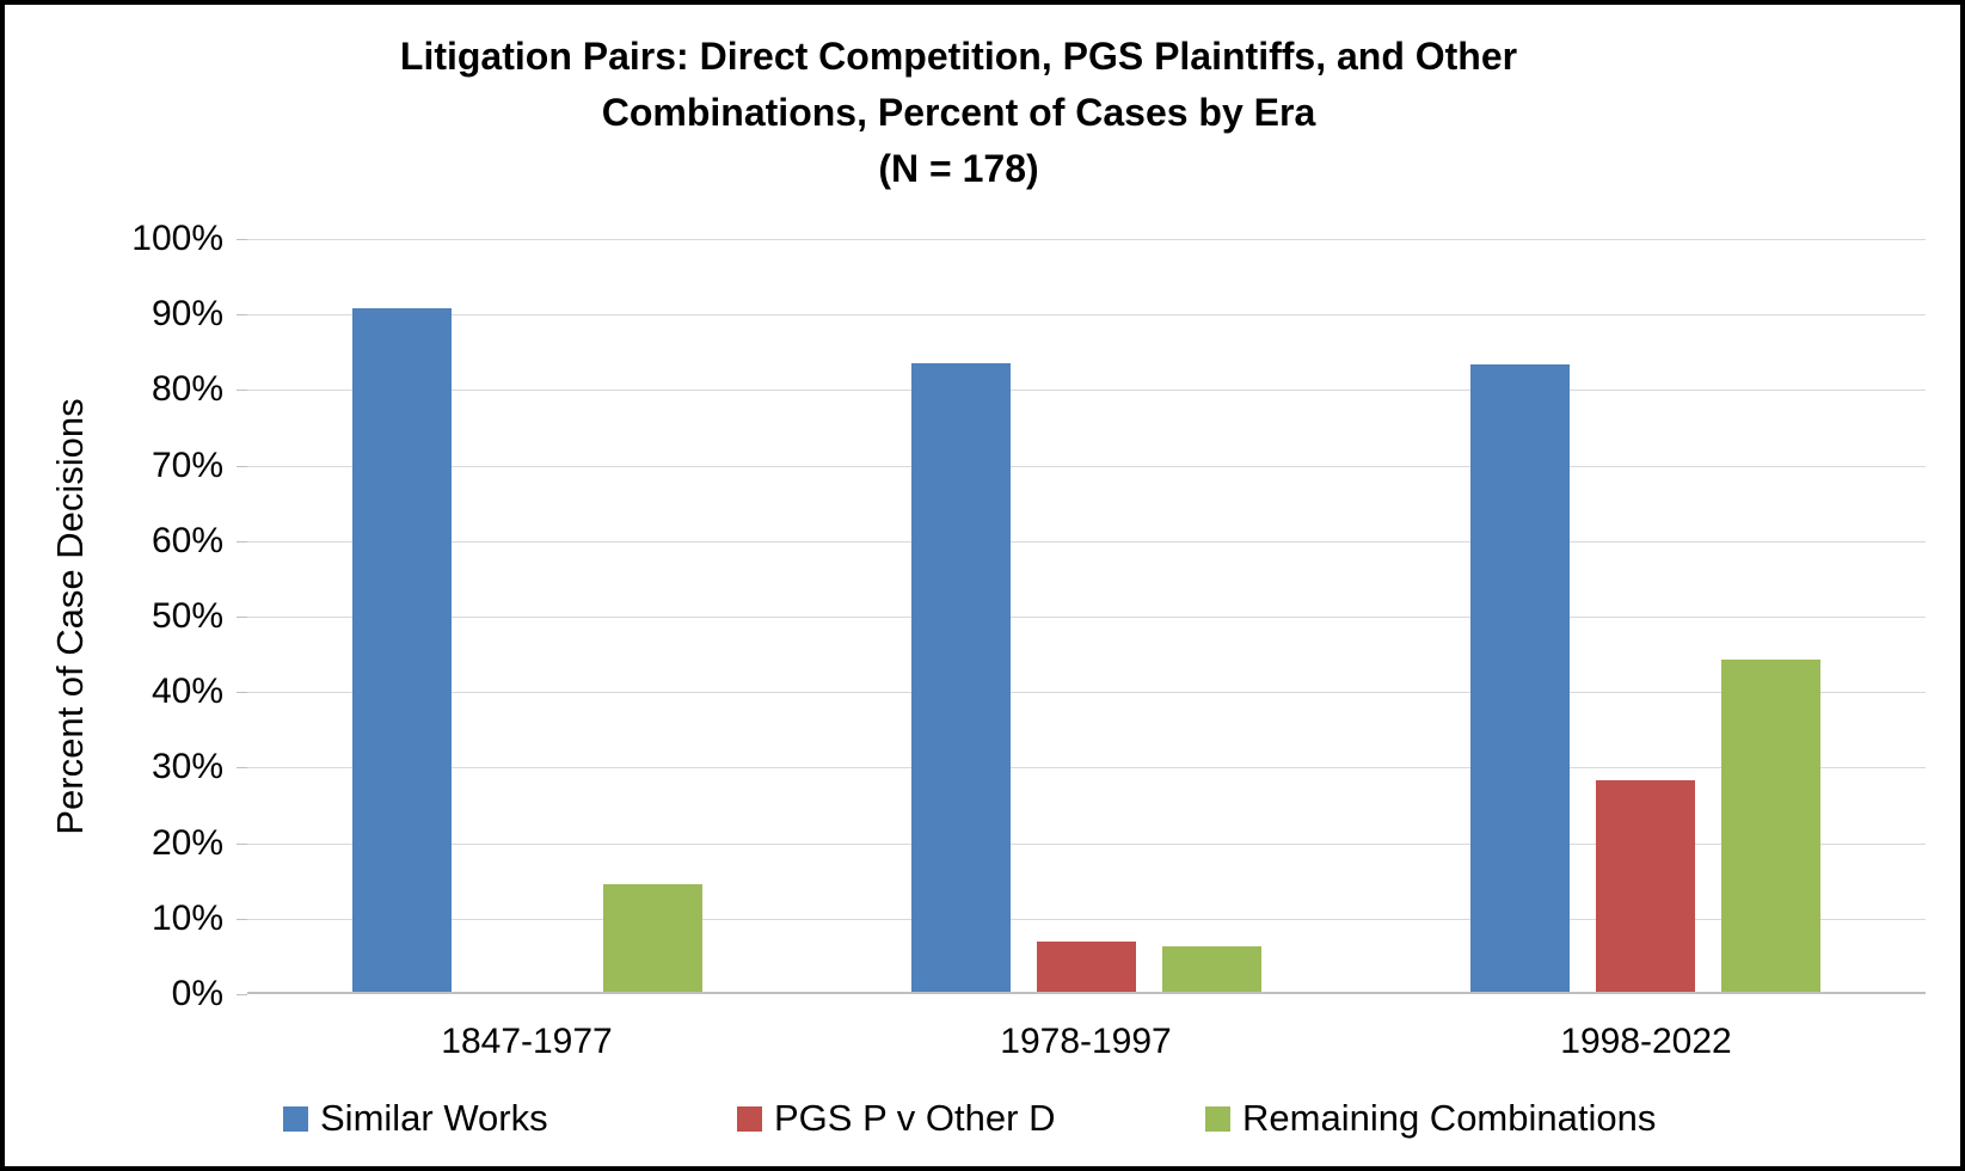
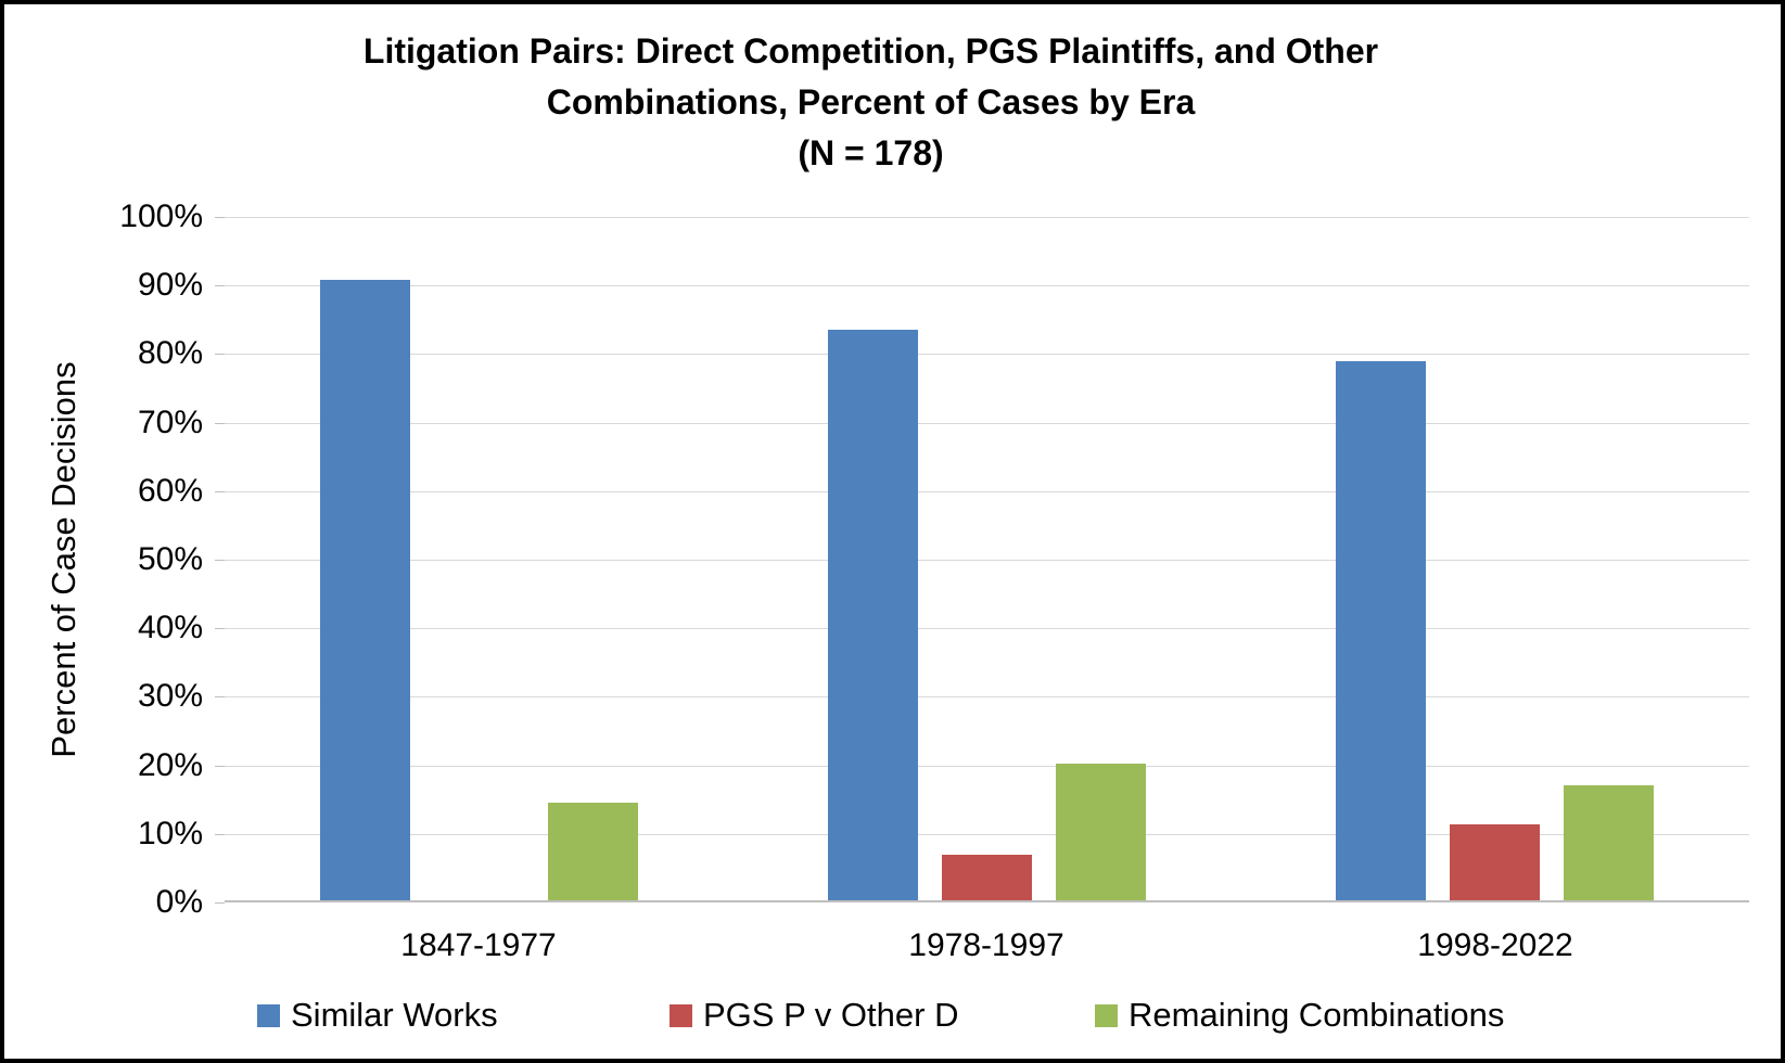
Remaining Combinations/1978-1997: 6% -> 20%
Similar Works/1998-2022: 83% -> 79%
PGS P v Other D/1998-2022: 28% -> 11%
Remaining Combinations/1998-2022: 44% -> 17%
